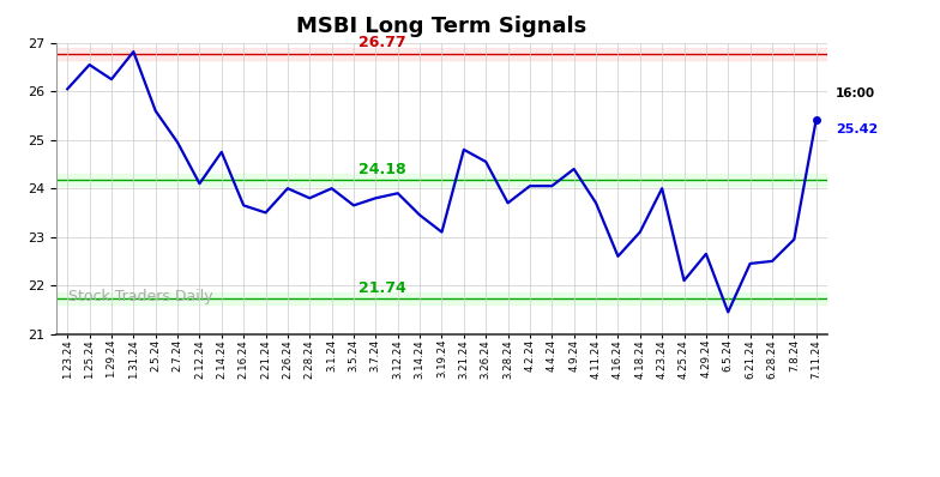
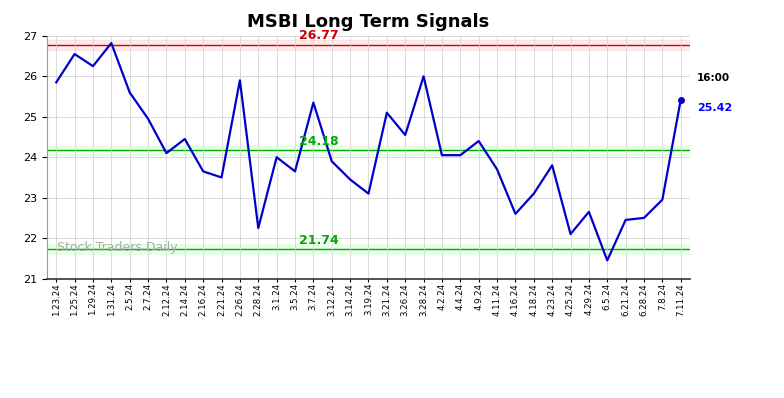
1.23.24: 26.05 -> 25.85
2.14.24: 24.75 -> 24.45
2.26.24: 24.00 -> 25.90
2.28.24: 23.80 -> 22.25
3.7.24: 23.80 -> 25.35
3.21.24: 24.80 -> 25.10
3.28.24: 23.70 -> 26.00
4.23.24: 24.00 -> 23.80
